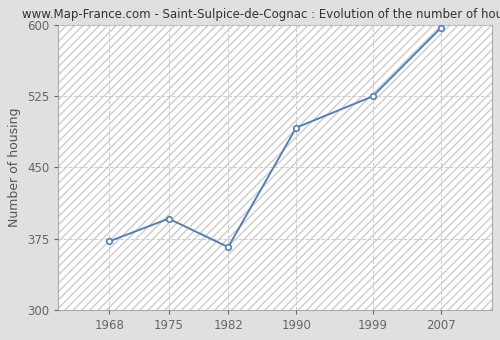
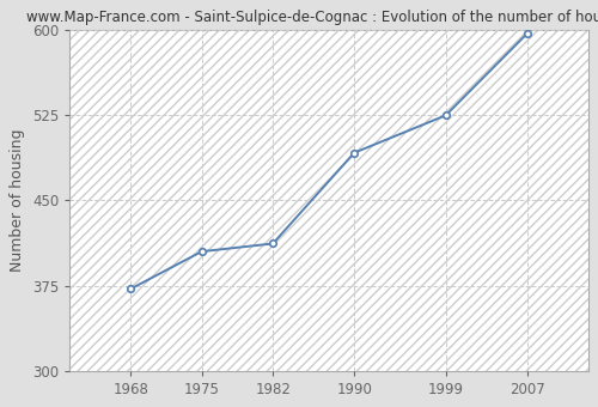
1975: 396 -> 405
1982: 366 -> 412
